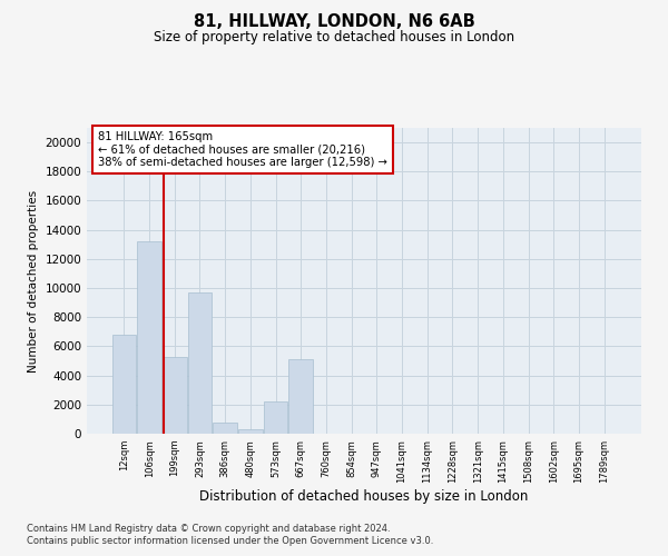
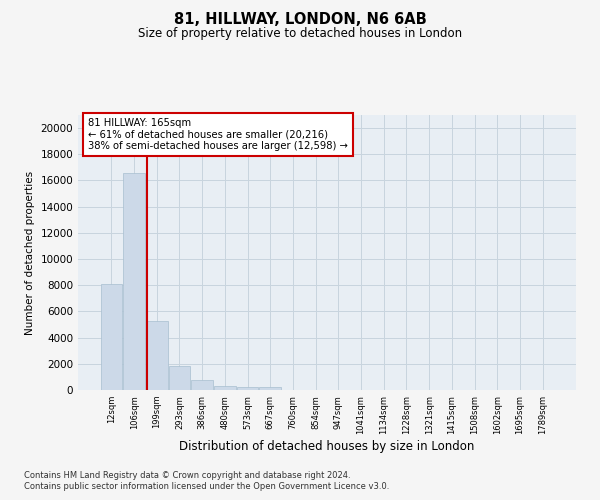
12sqm: 6800 -> 8100
106sqm: 13200 -> 16600
293sqm: 9700 -> 1800
573sqm: 2200 -> 200
667sqm: 5100 -> 200
